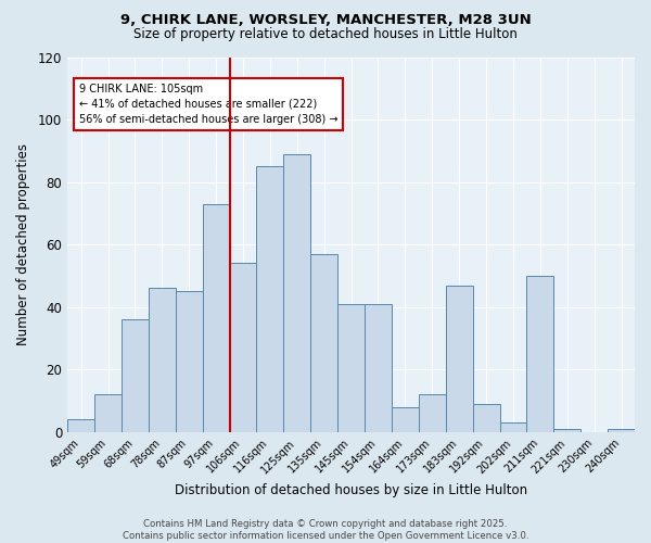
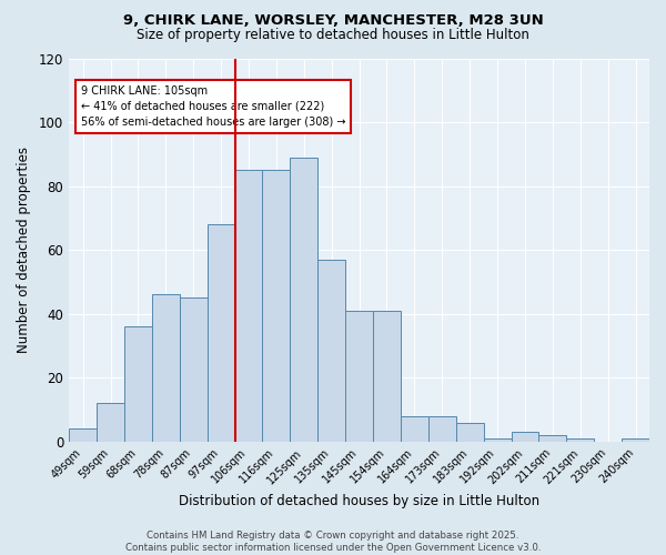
97sqm: 73 -> 68
106sqm: 54 -> 85
173sqm: 12 -> 8
183sqm: 47 -> 6
192sqm: 9 -> 1
211sqm: 50 -> 2
